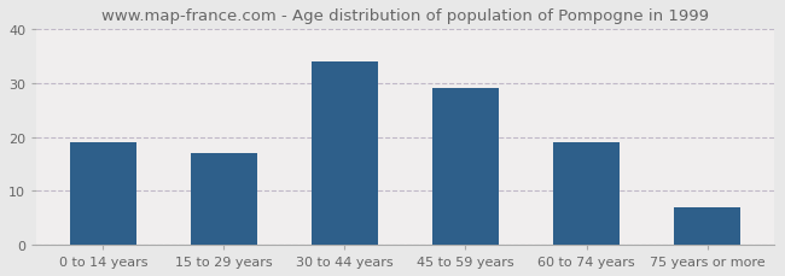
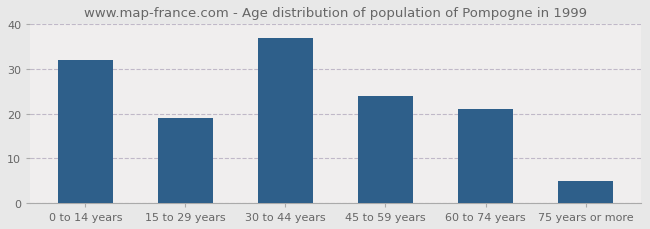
0 to 14 years: 19 -> 32
15 to 29 years: 17 -> 19
30 to 44 years: 34 -> 37
45 to 59 years: 29 -> 24
60 to 74 years: 19 -> 21
75 years or more: 7 -> 5
